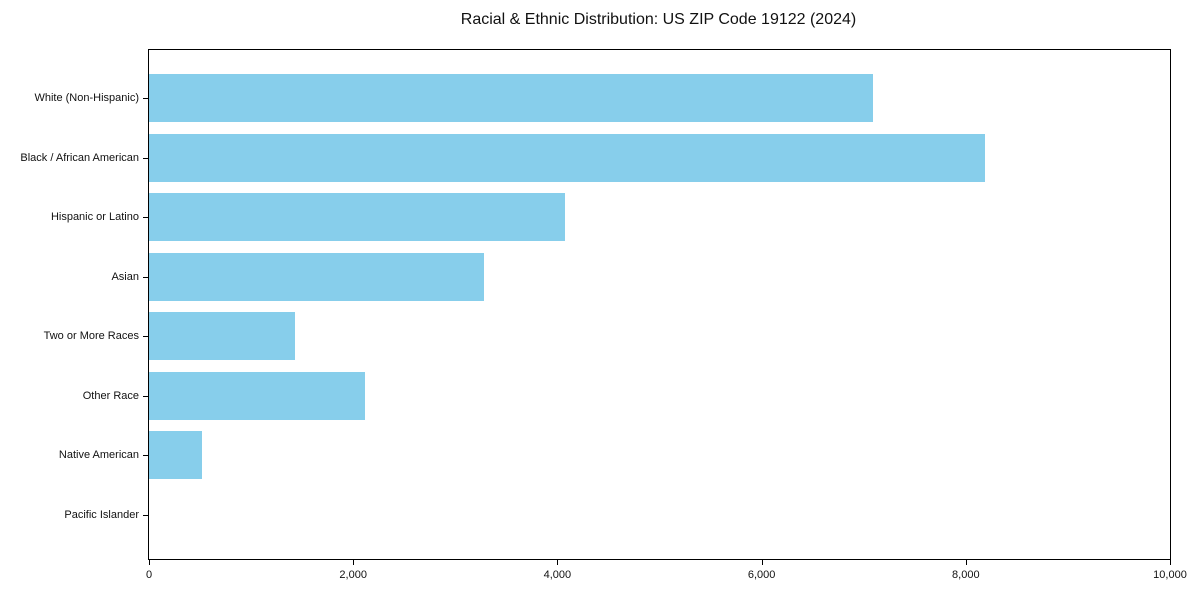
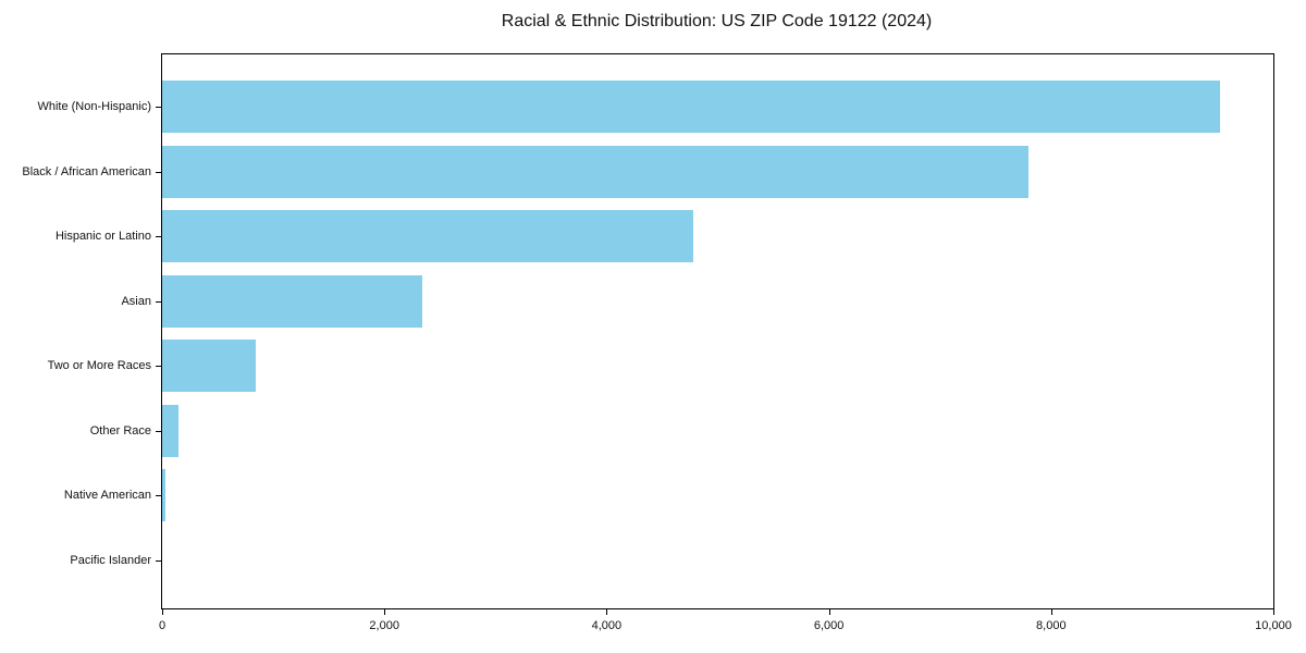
White (Non-Hispanic): 7090 -> 9520
Black / African American: 8190 -> 7800
Hispanic or Latino: 4070 -> 4780
Asian: 3280 -> 2340
Two or More Races: 1430 -> 840
Other Race: 2120 -> 140
Native American: 520 -> 30
